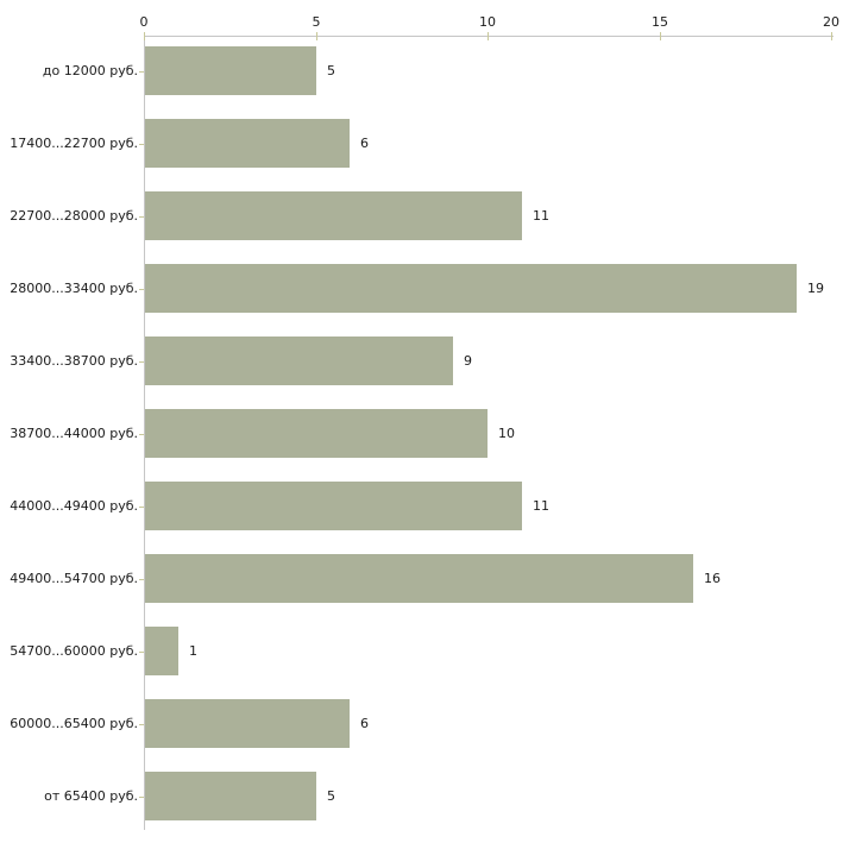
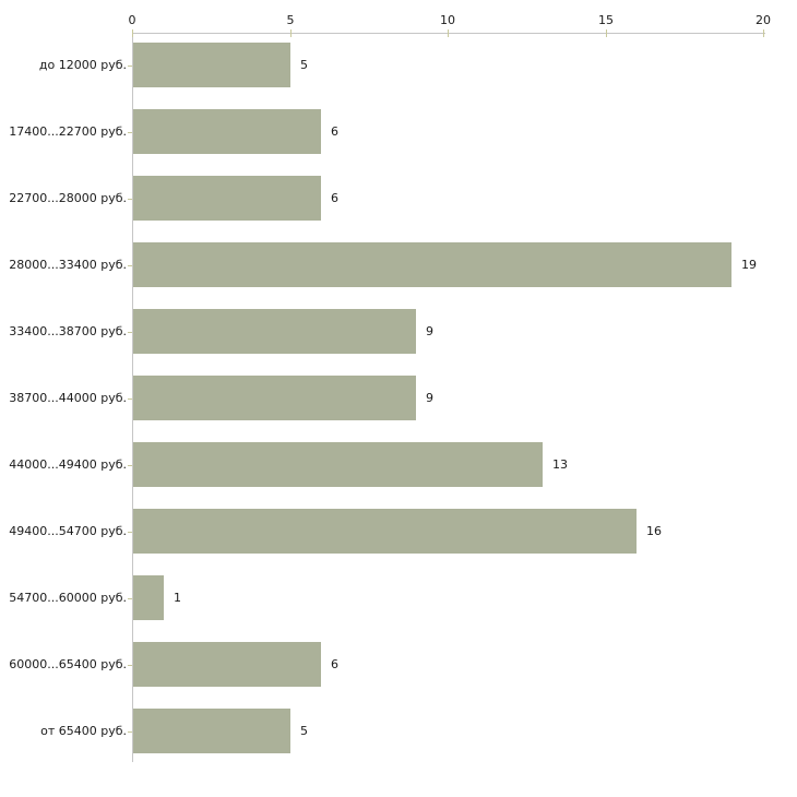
22700...28000 руб.: 11 -> 6
38700...44000 руб.: 10 -> 9
44000...49400 руб.: 11 -> 13
